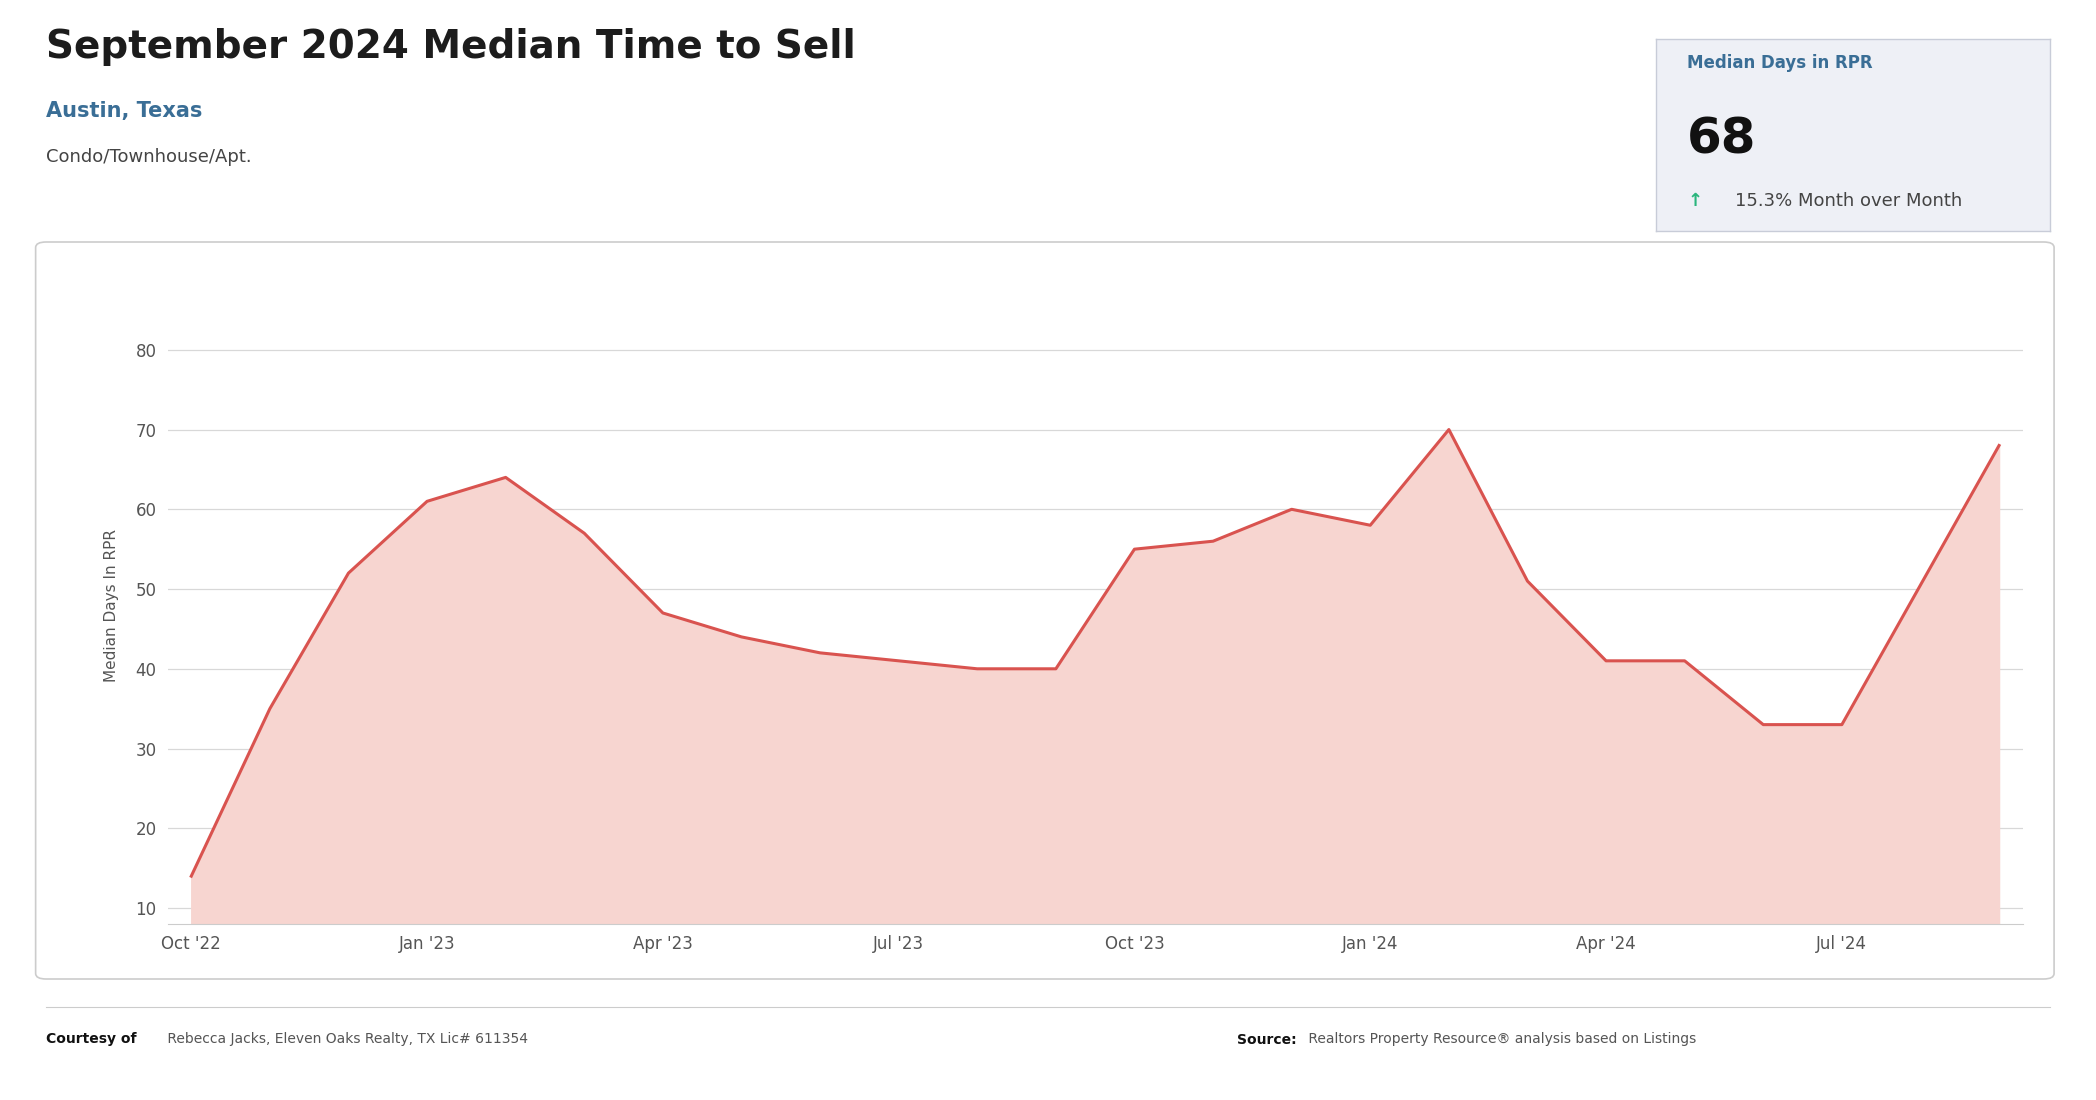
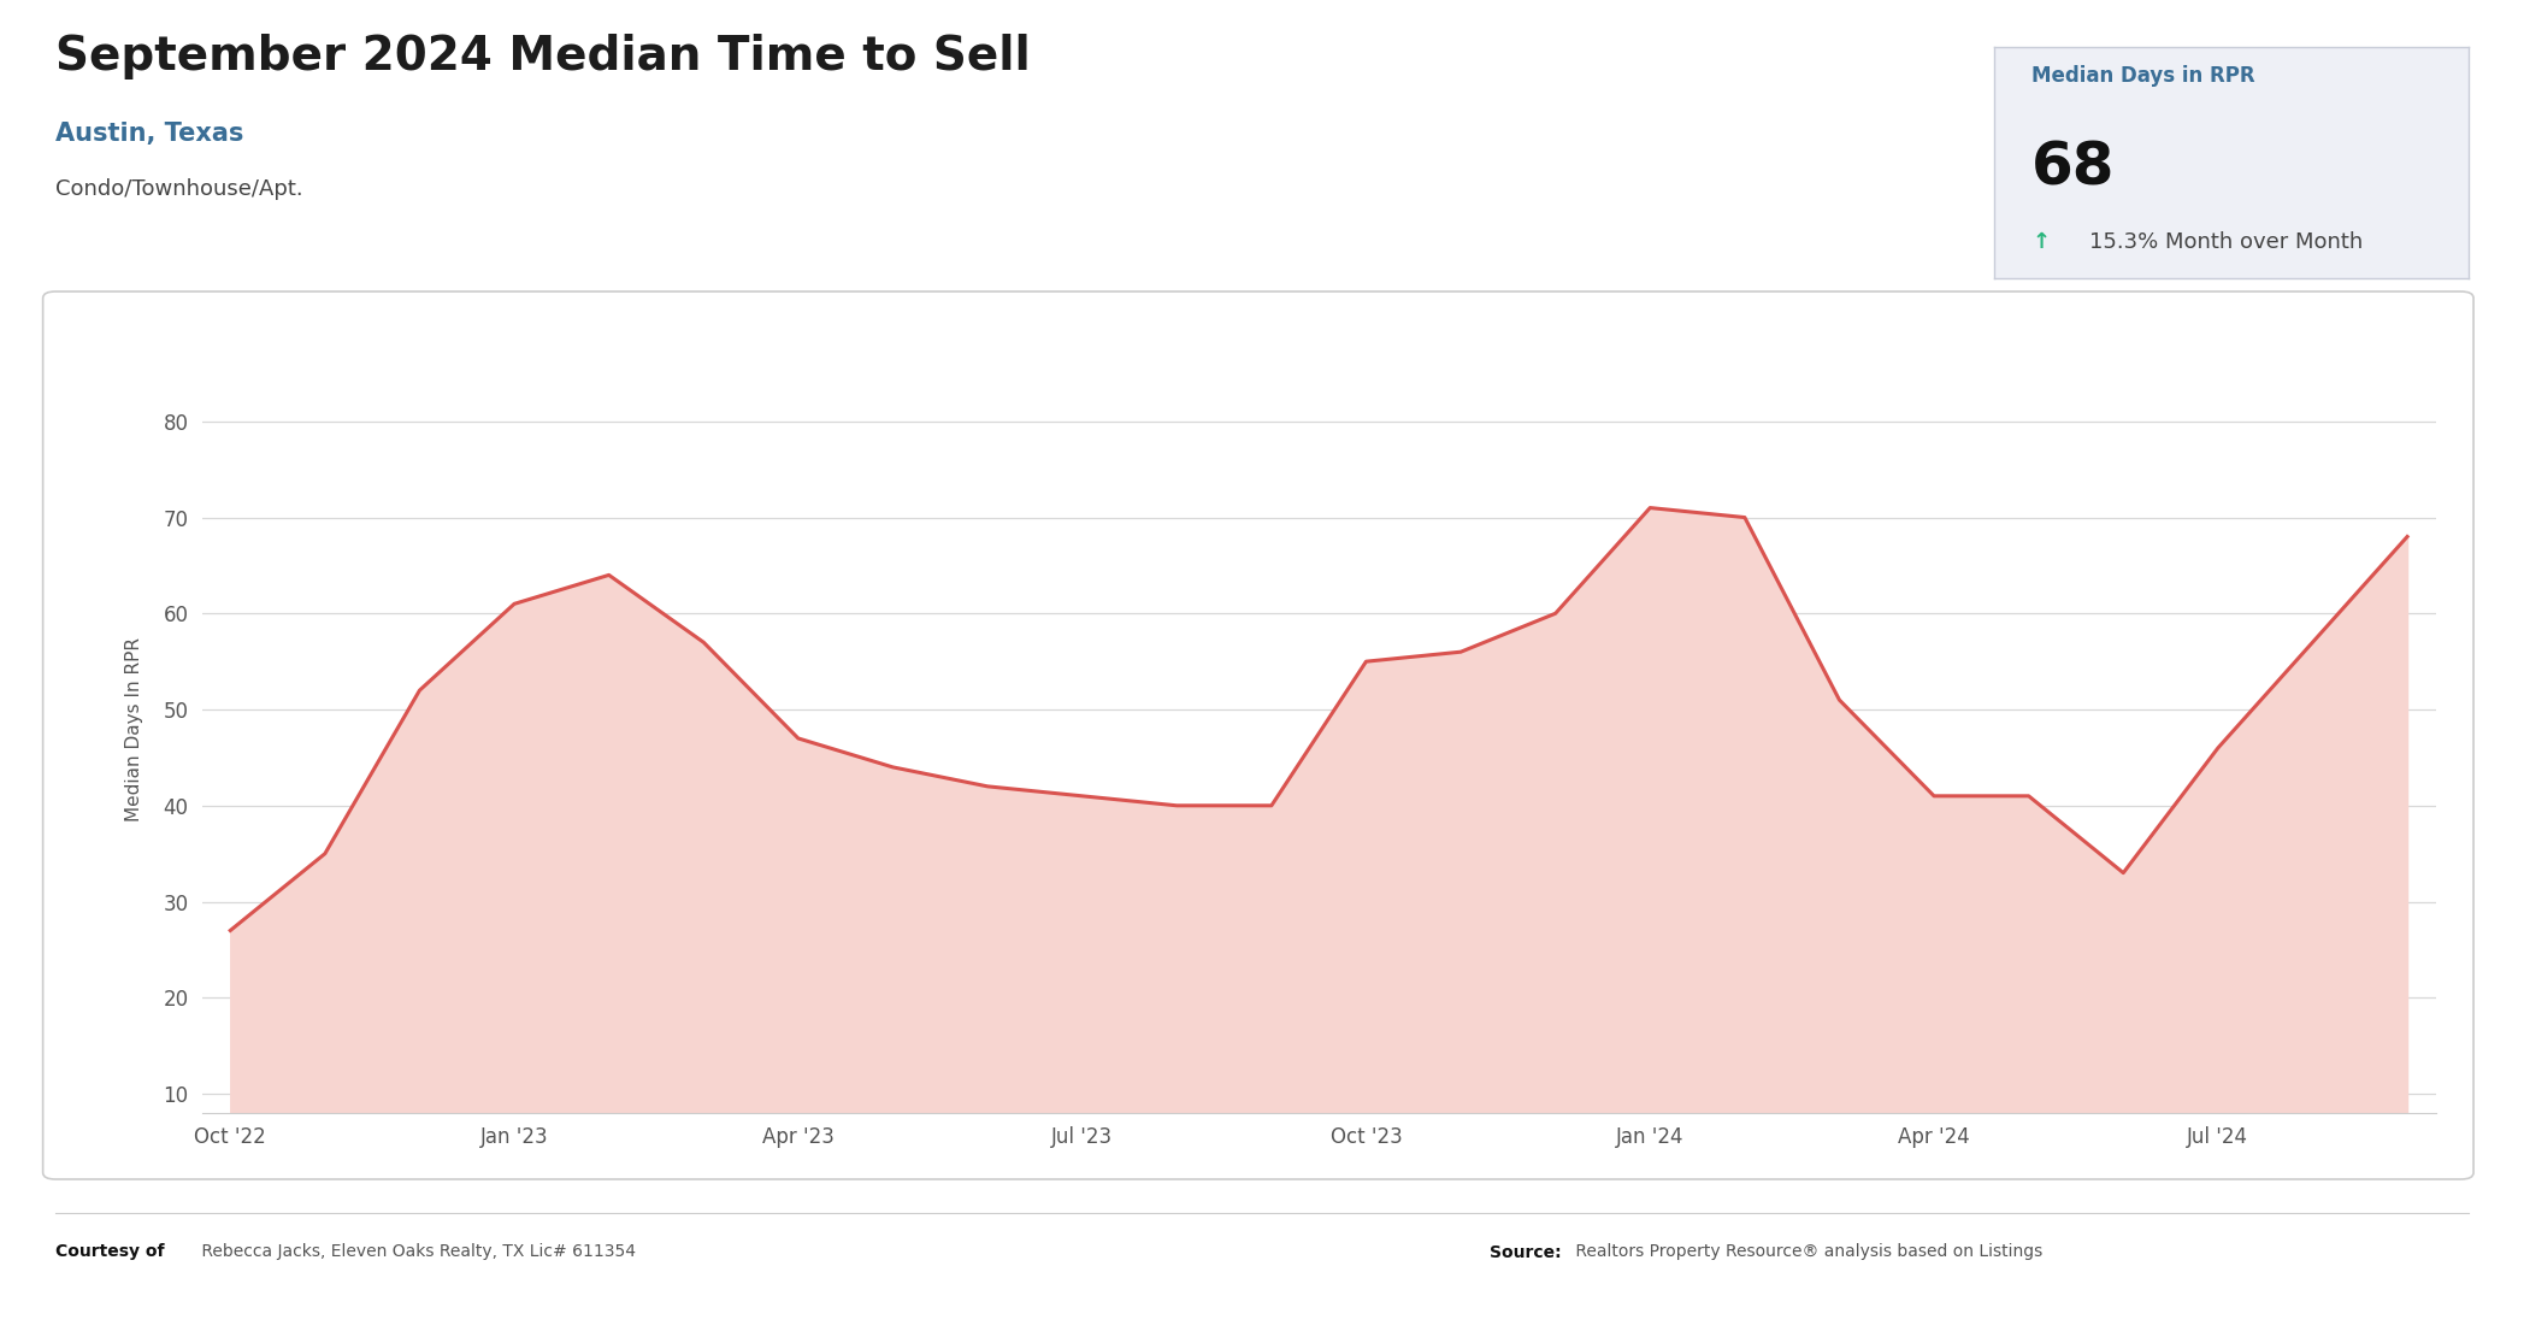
Oct '22: 14 -> 27
Jan '24: 58 -> 71
Jul '24: 33 -> 46
